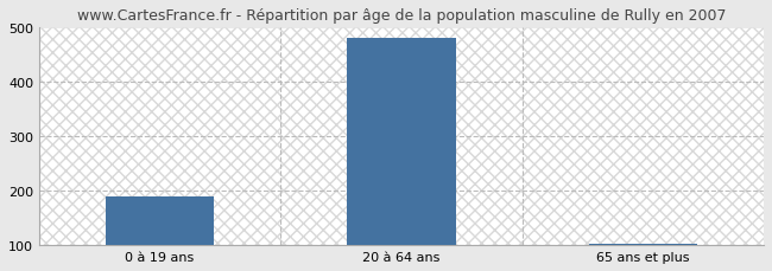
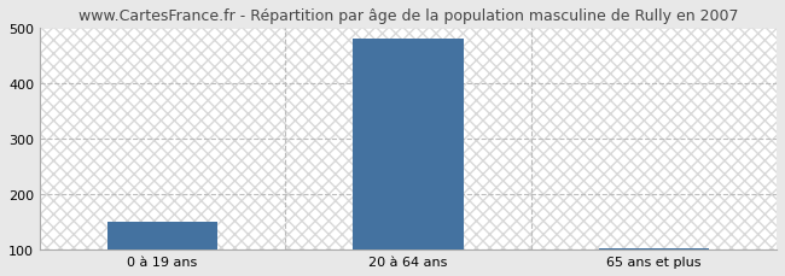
0 à 19 ans: 190 -> 150
